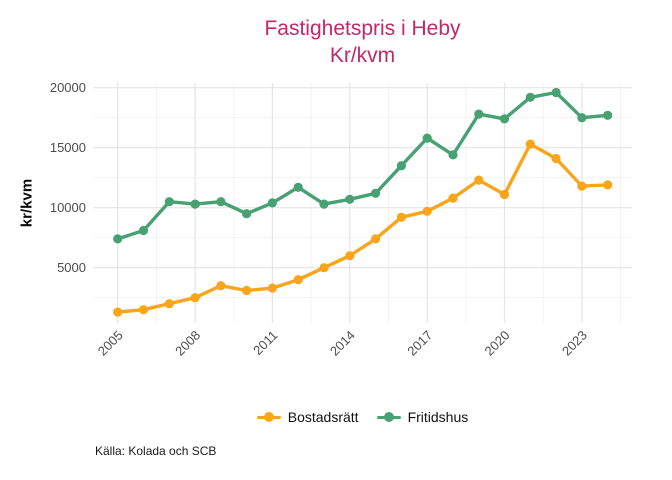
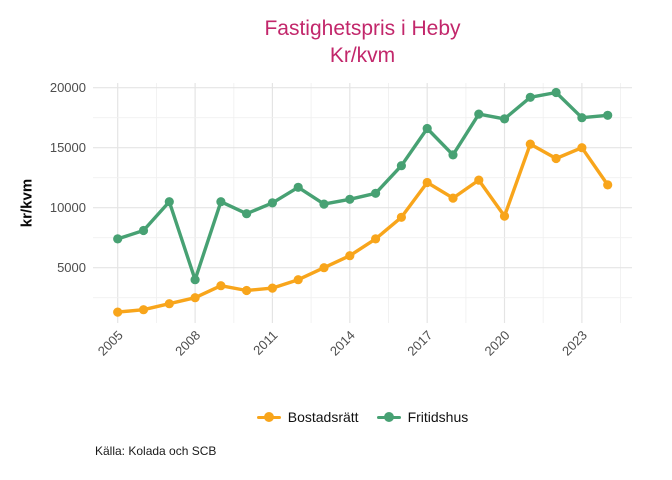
Fritidshus/2008: 10300 -> 4000
Bostadsrätt/2017: 9700 -> 12100
Fritidshus/2017: 15800 -> 16600
Bostadsrätt/2020: 11100 -> 9300
Bostadsrätt/2023: 11800 -> 15000
